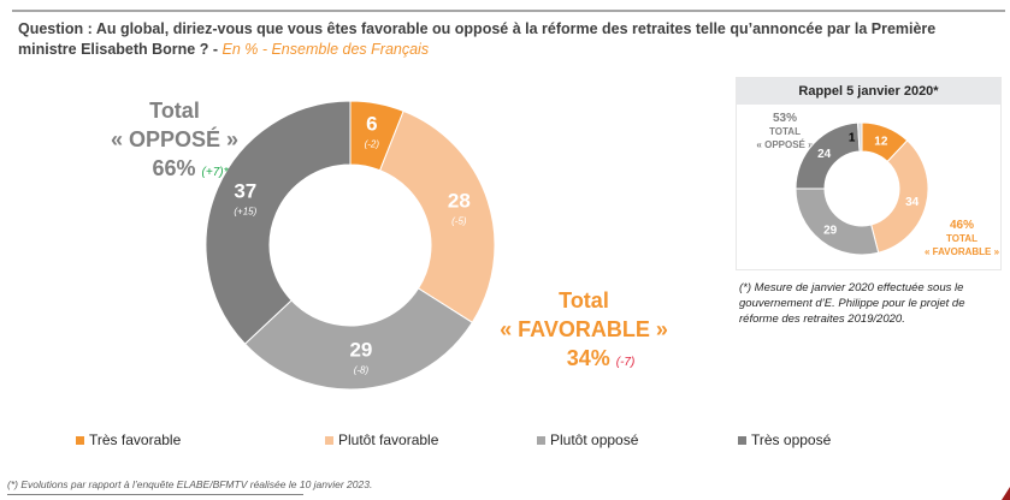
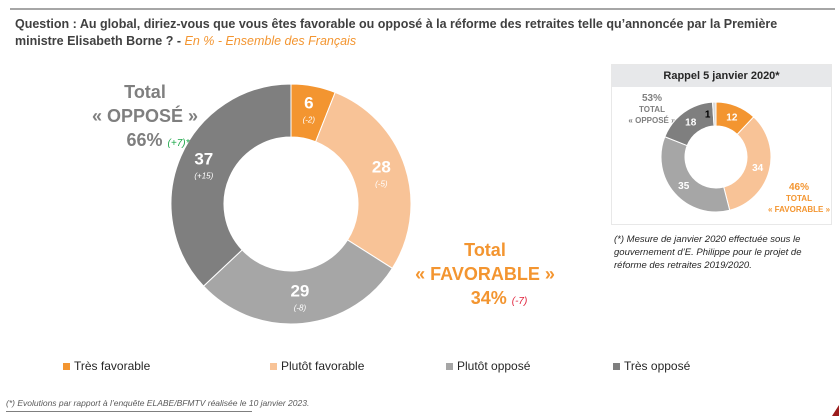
Rappel 5 janvier 2020*/Plutôt opposé: 29 -> 35
Rappel 5 janvier 2020*/Très opposé: 24 -> 18
